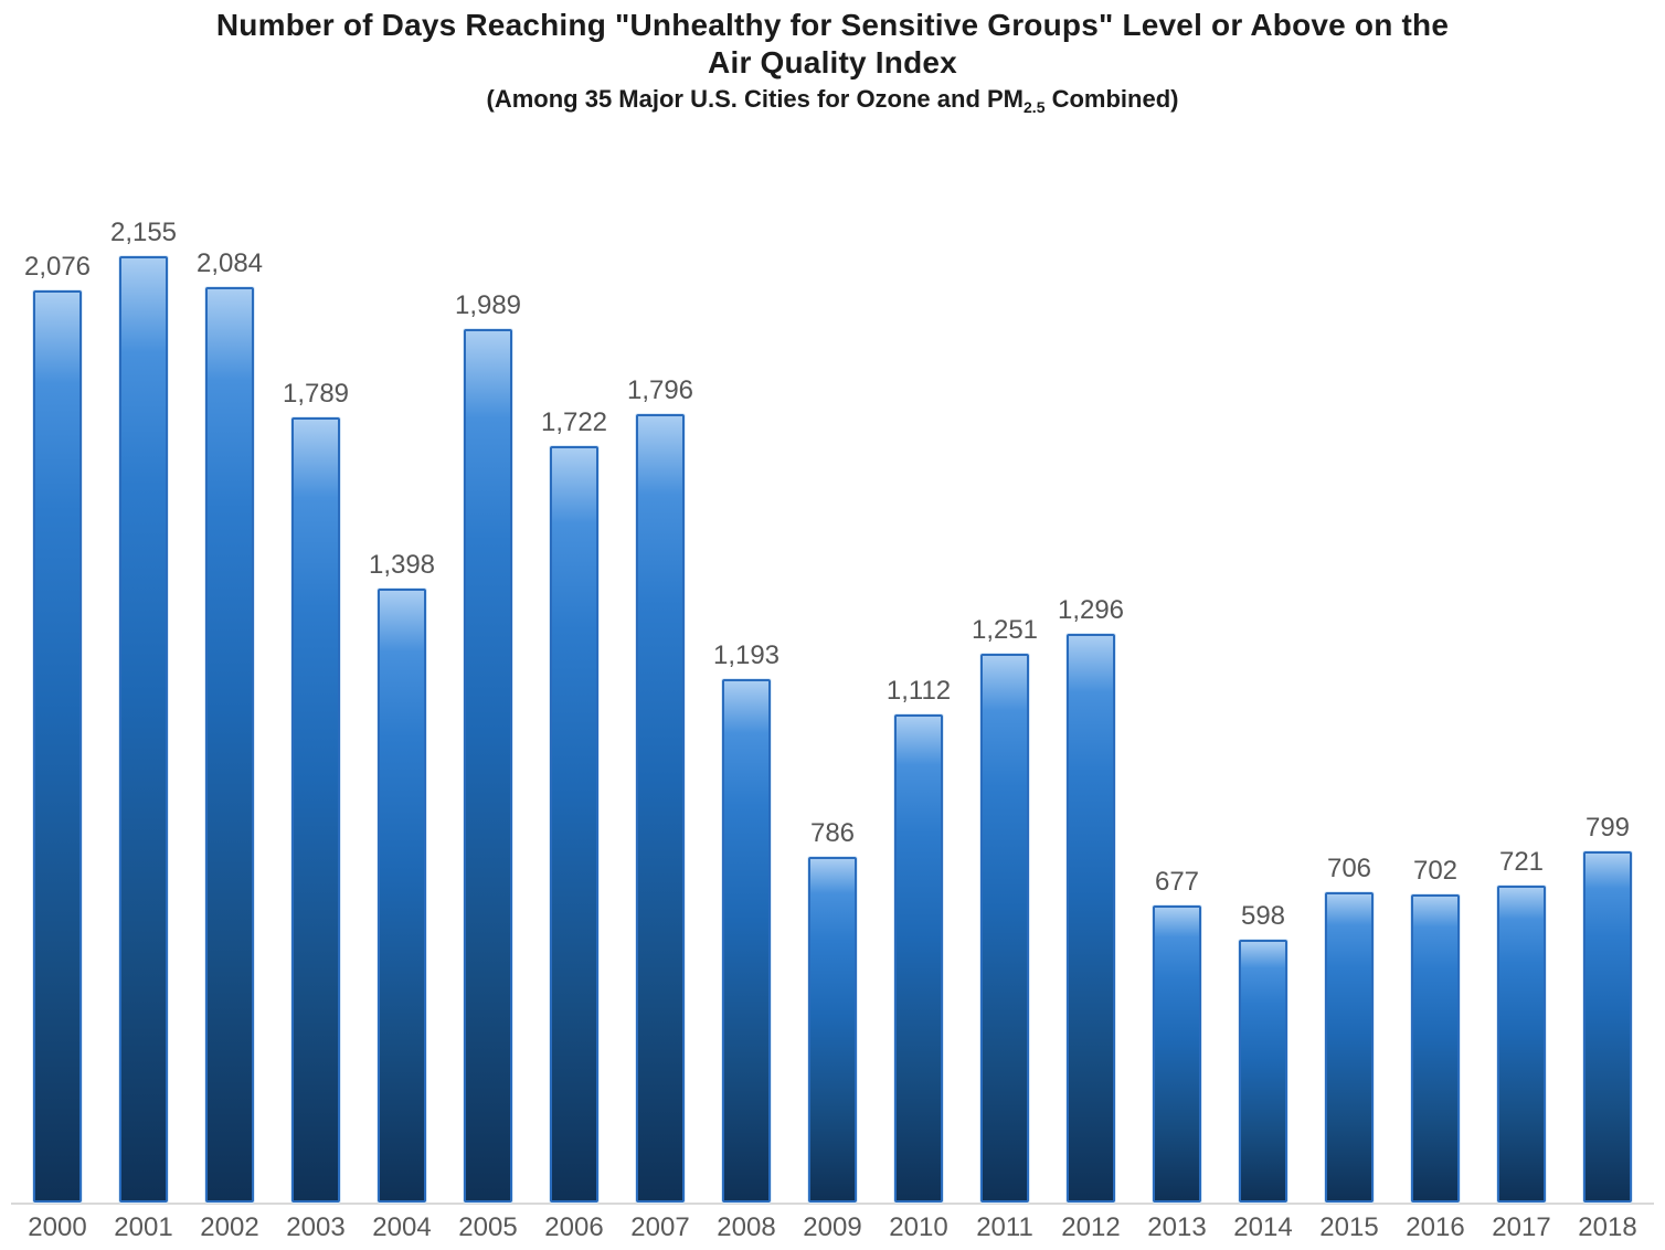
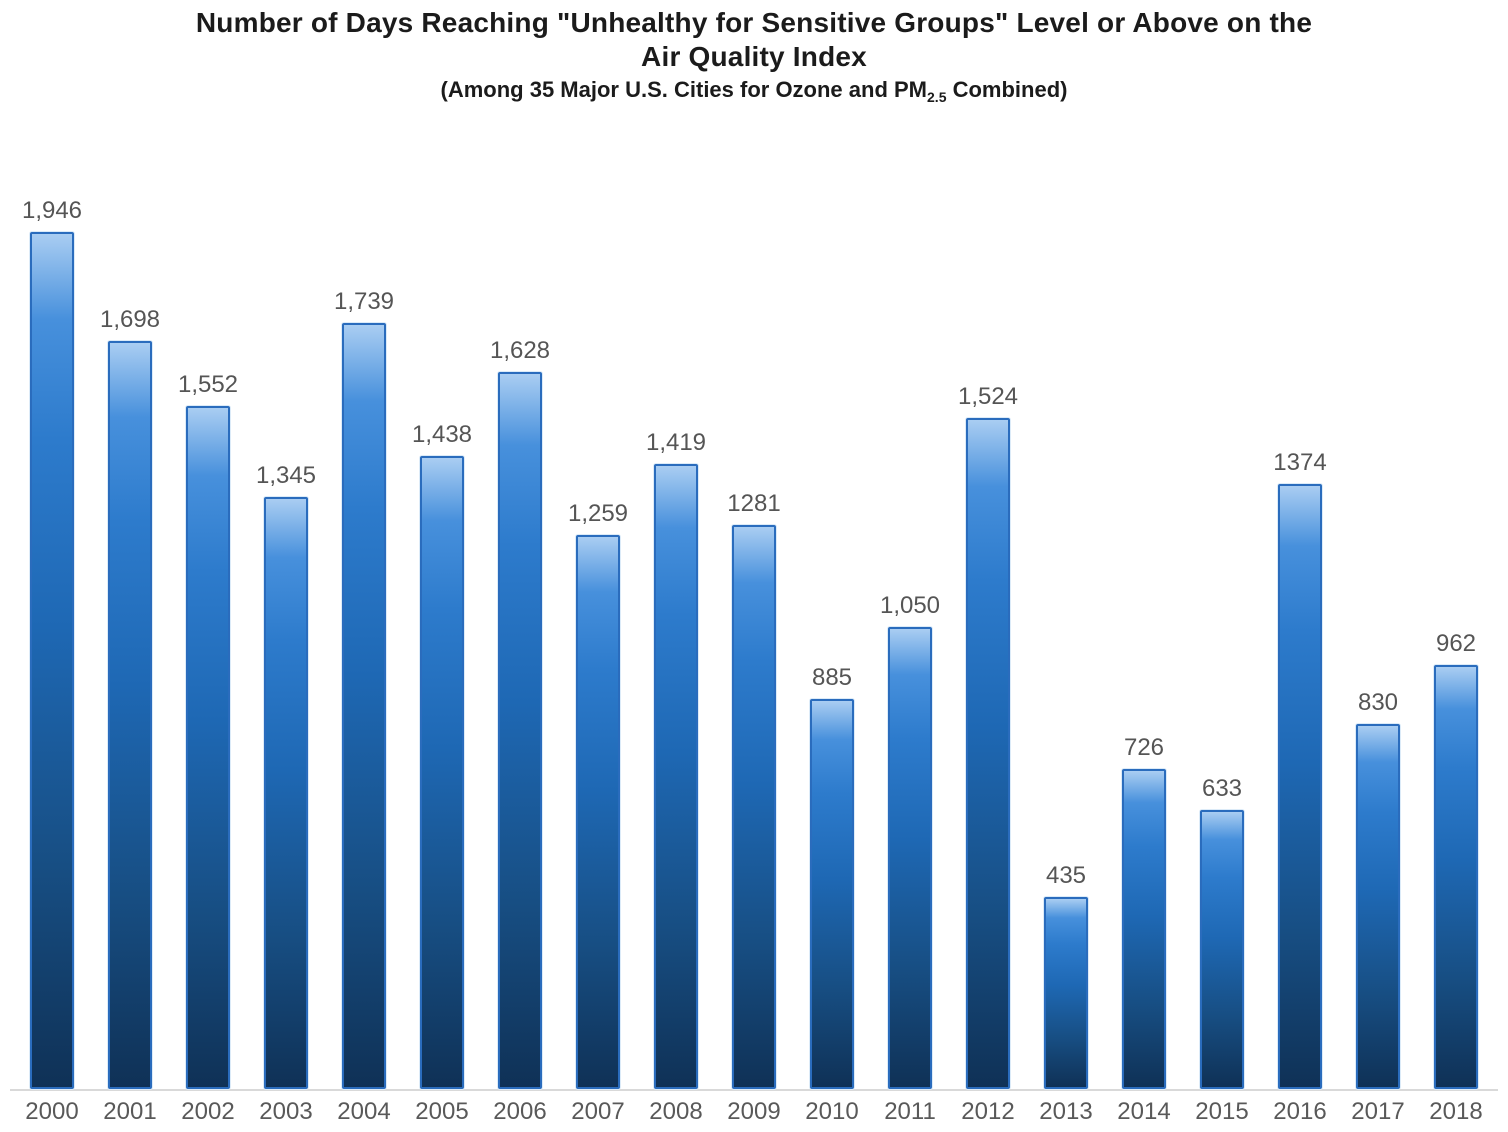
2000: 2,076 -> 1,946
2001: 2,155 -> 1,698
2002: 2,084 -> 1,552
2003: 1,789 -> 1,345
2004: 1,398 -> 1,739
2005: 1,989 -> 1,438
2006: 1,722 -> 1,628
2007: 1,796 -> 1,259
2008: 1,193 -> 1,419
2009: 786 -> 1281
2010: 1,112 -> 885
2011: 1,251 -> 1,050
2012: 1,296 -> 1,524
2013: 677 -> 435
2014: 598 -> 726
2015: 706 -> 633
2016: 702 -> 1374
2017: 721 -> 830
2018: 799 -> 962
